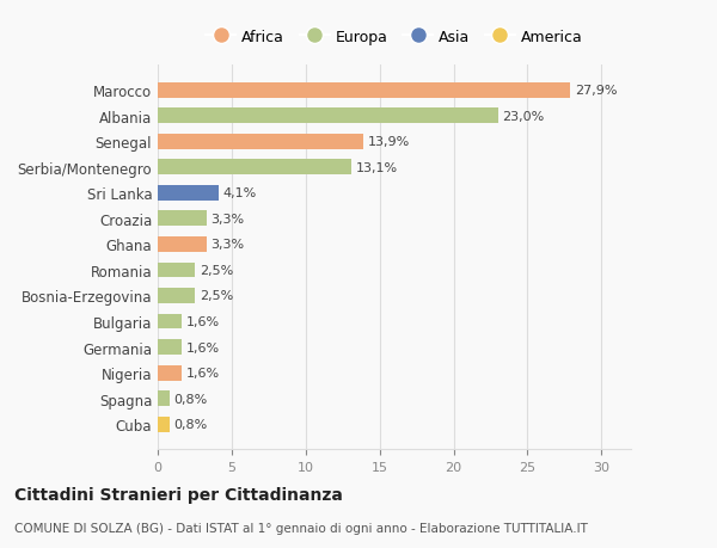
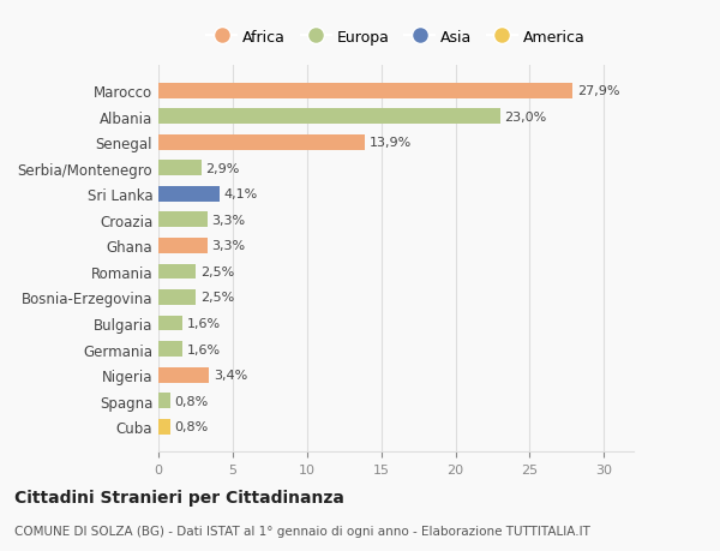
Serbia/Montenegro: 13,1% -> 2,9%
Nigeria: 1,6% -> 3,4%
